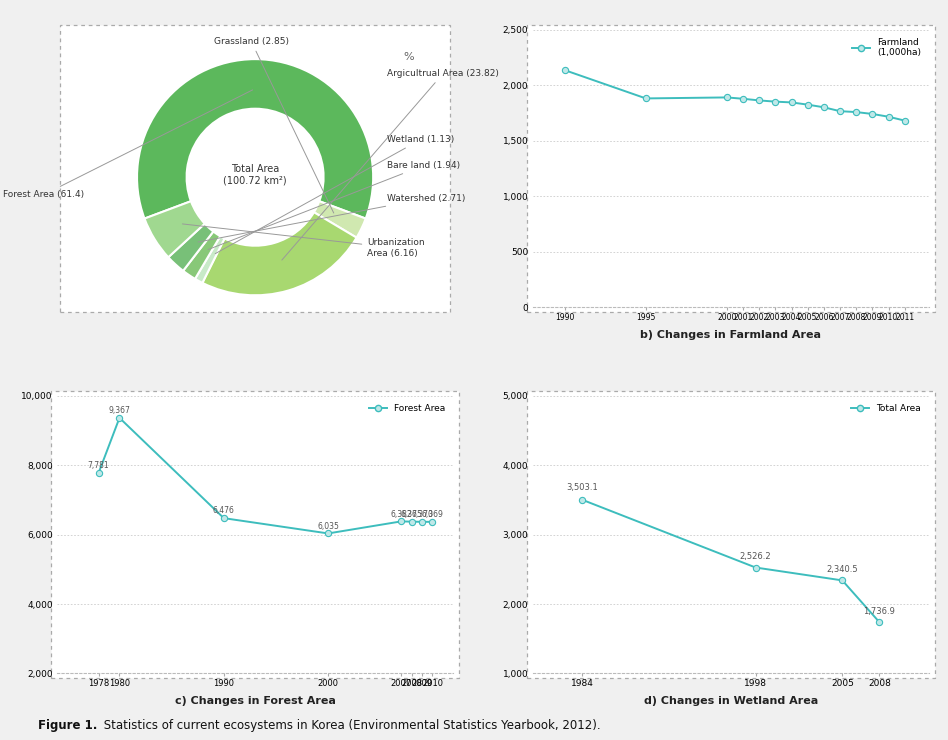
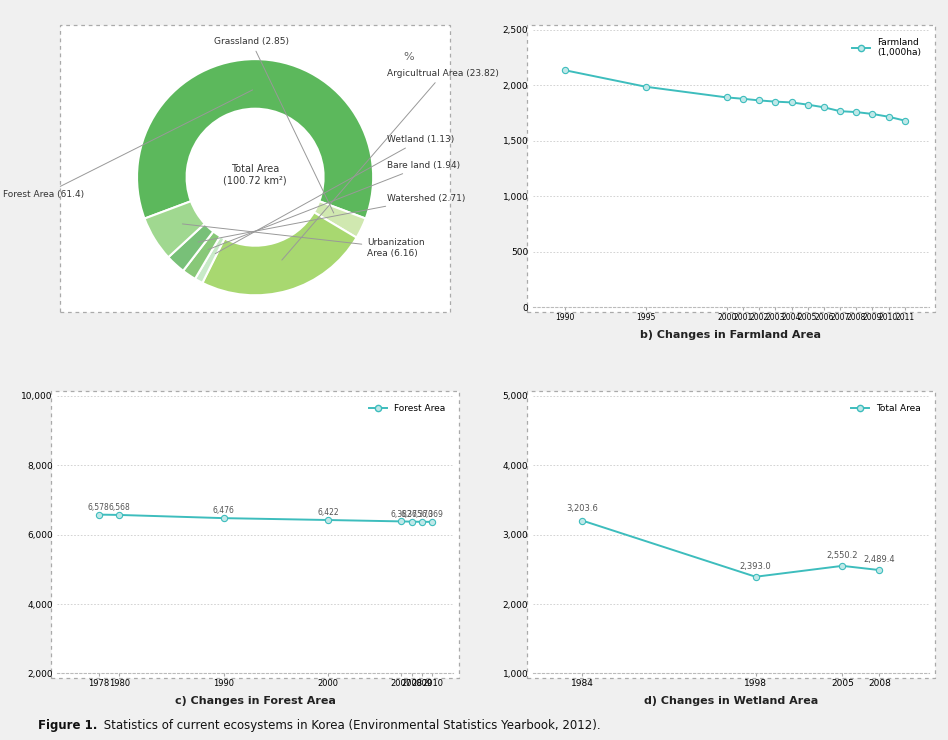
1995: 1,880 -> 1,980
1978: 7,781 -> 6,578
1980: 9,367 -> 6,568
2000: 6,035 -> 6,422
1984: 3,503.1 -> 3,203.6
1998: 2,526.2 -> 2,393.0
2005: 2,340.5 -> 2,550.2
2008: 1,736.9 -> 2,489.4
